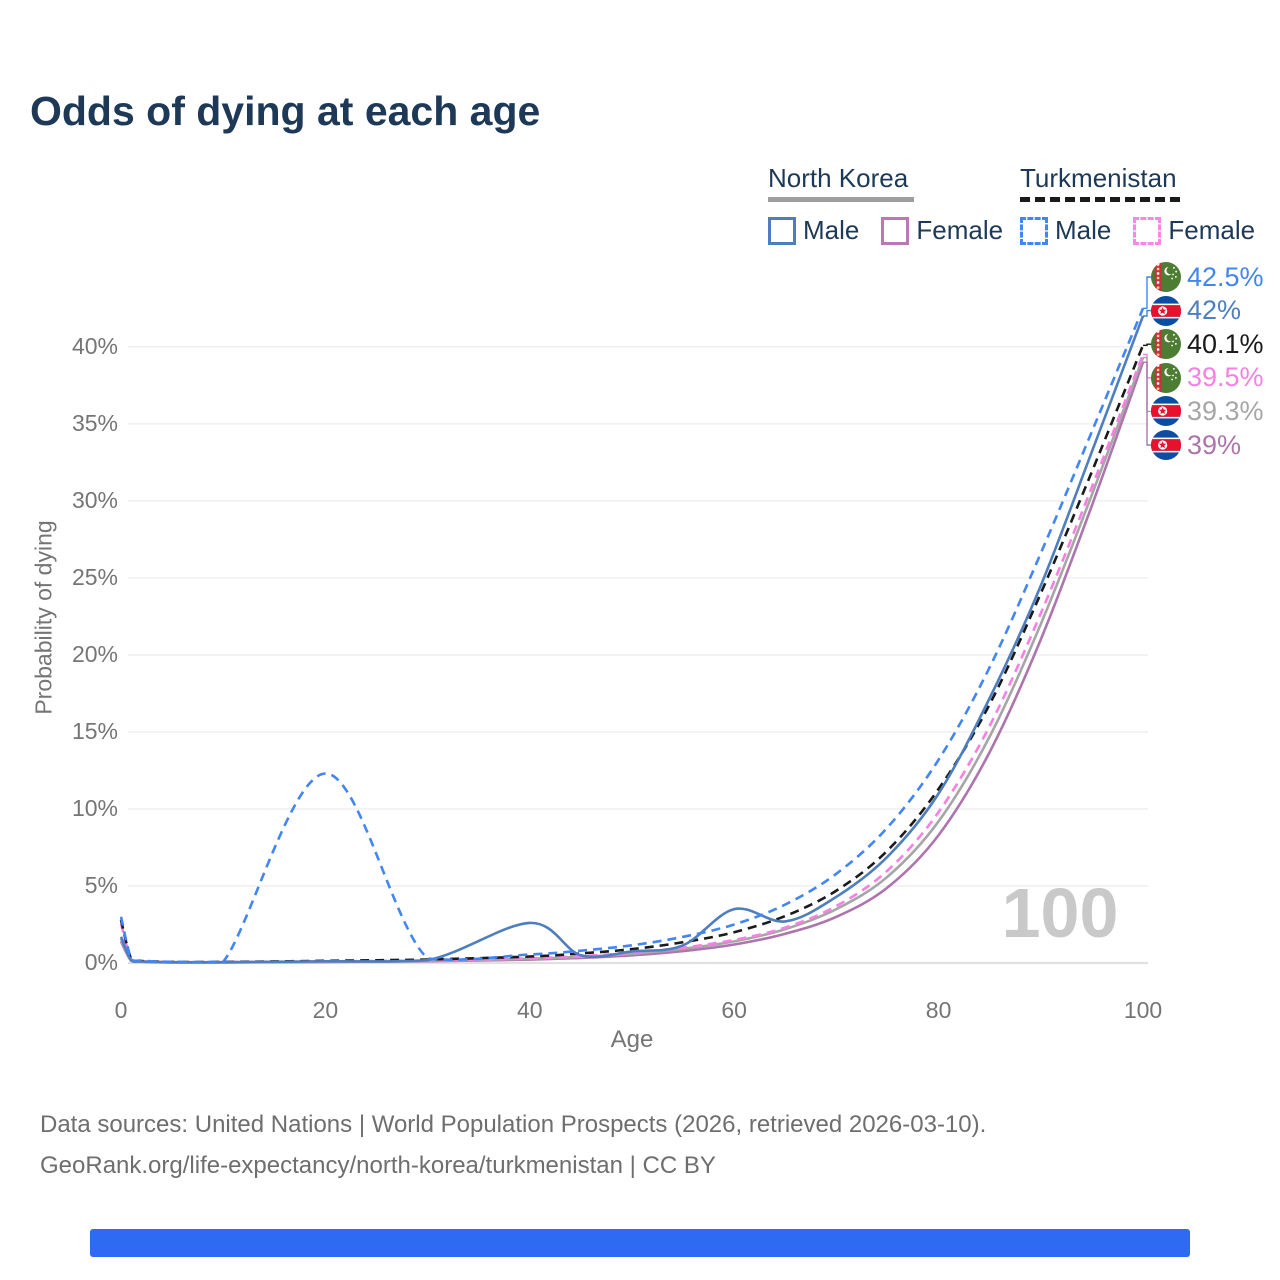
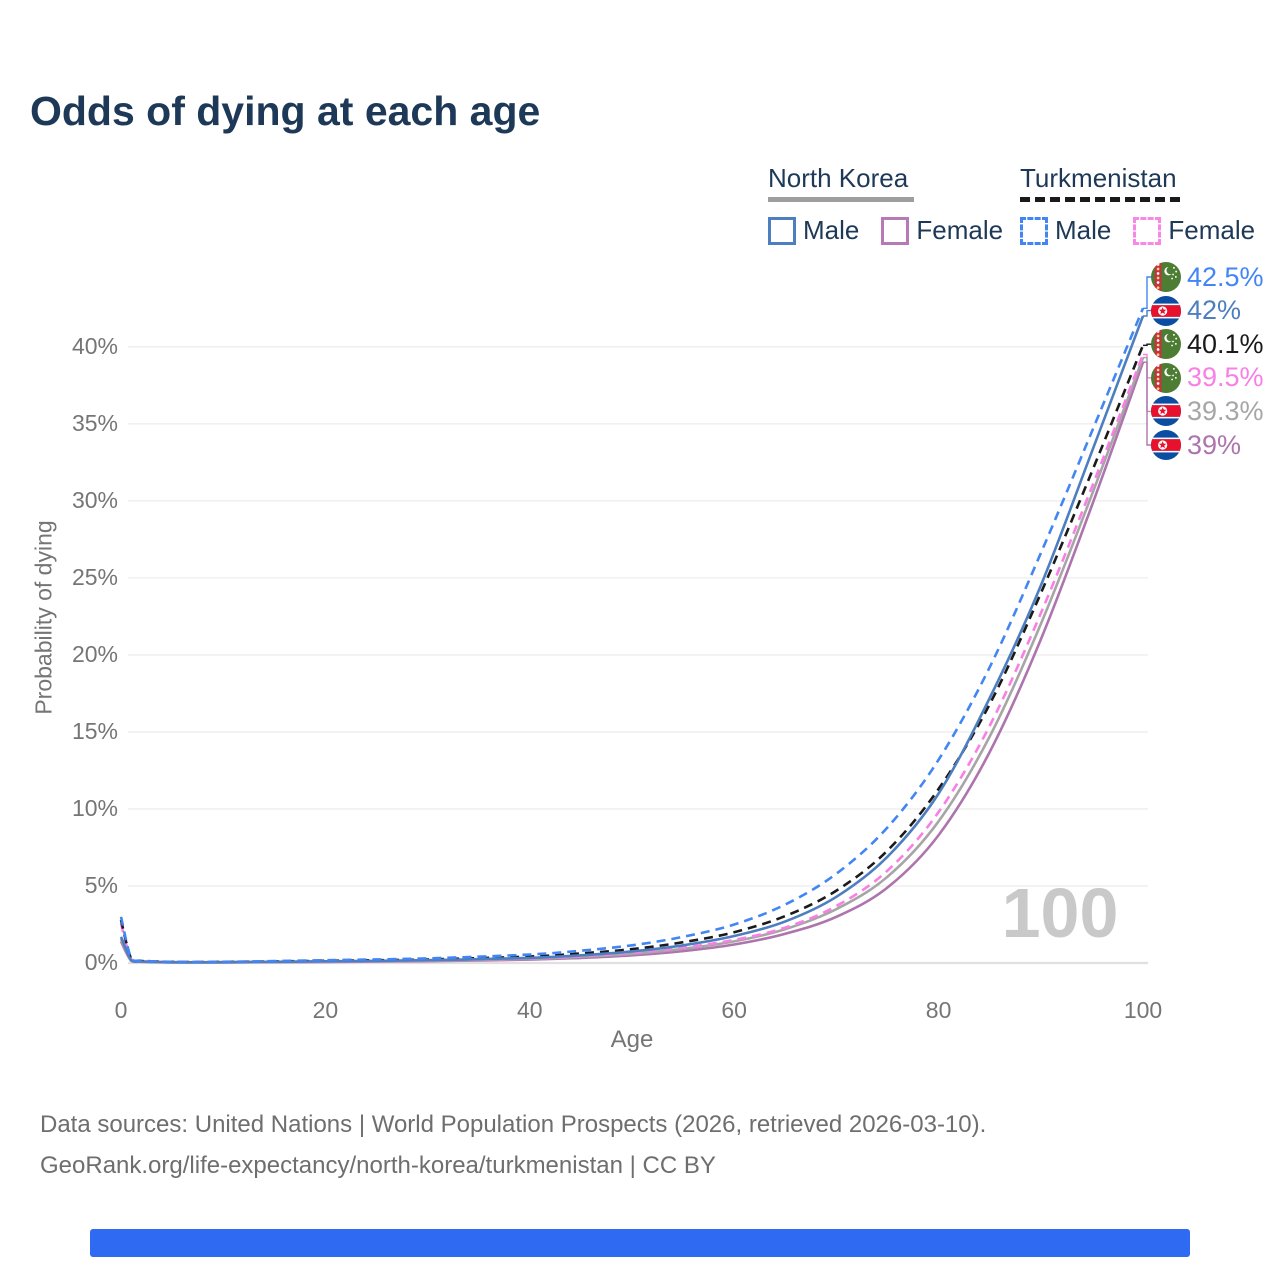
Turkmenistan Male/20: 12.3% -> 0.2%
North Korea Male/40: 2.6% -> 0.3%
North Korea Male/60: 3.5% -> 1.8%
